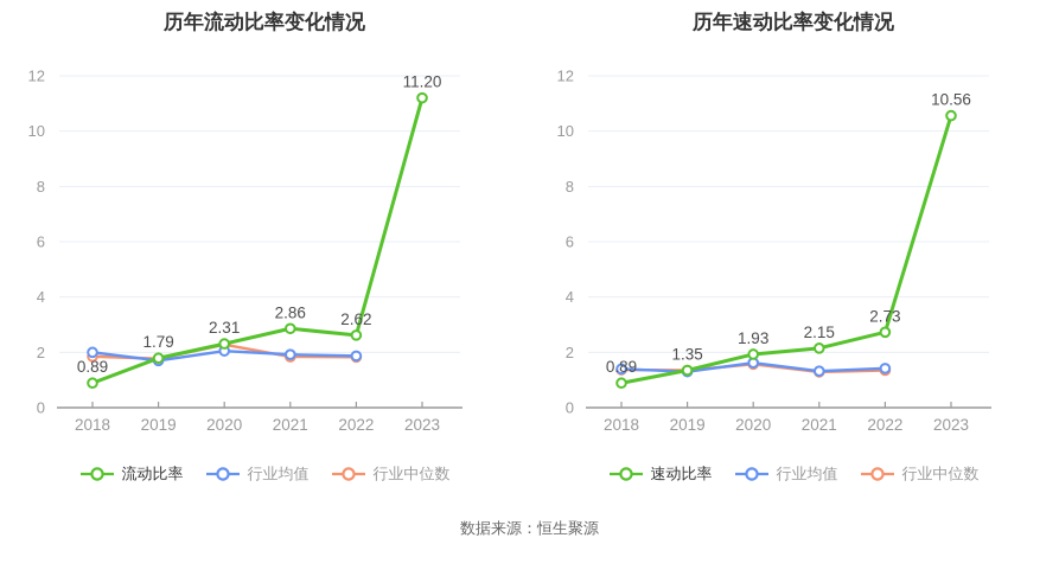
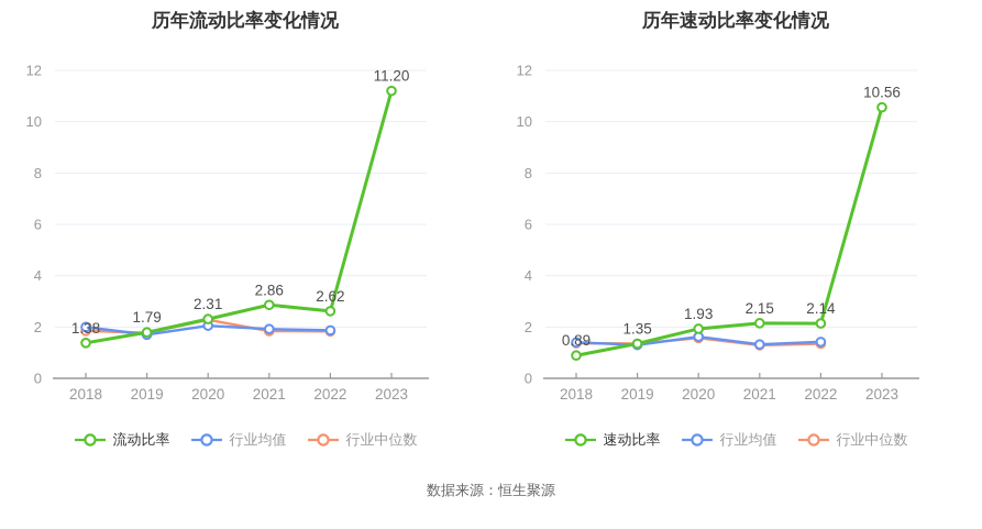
历年流动比率变化情况/流动比率/2018: 0.89 -> 1.38
历年速动比率变化情况/速动比率/2022: 2.73 -> 2.14
